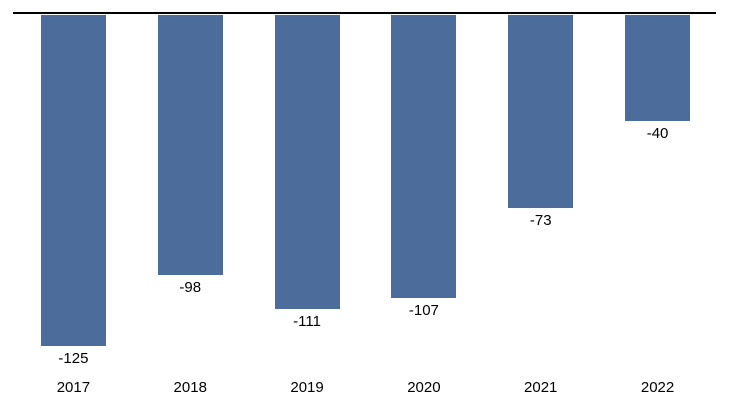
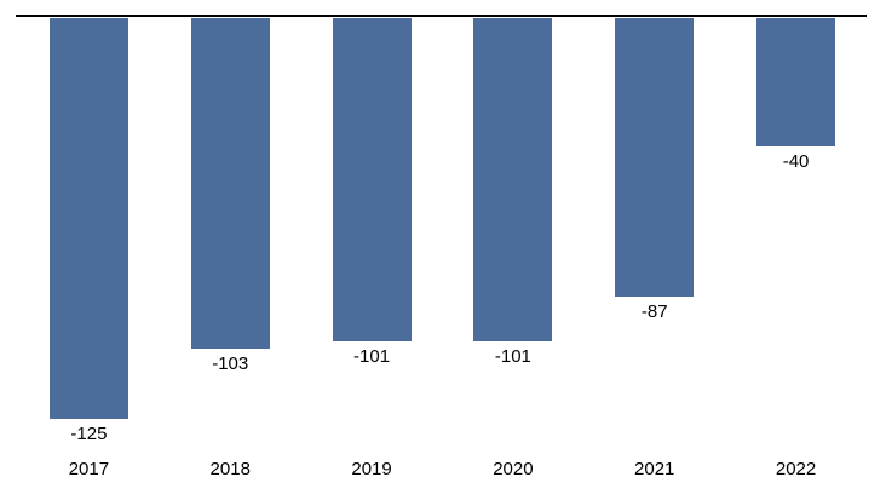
2018: -98 -> -103
2019: -111 -> -101
2020: -107 -> -101
2021: -73 -> -87
